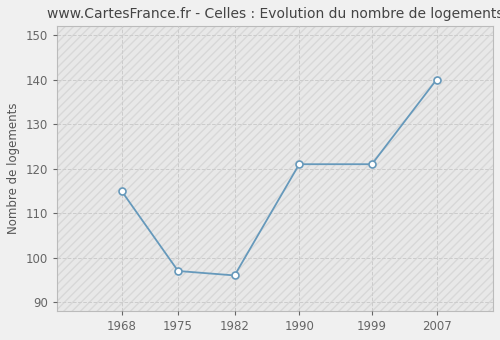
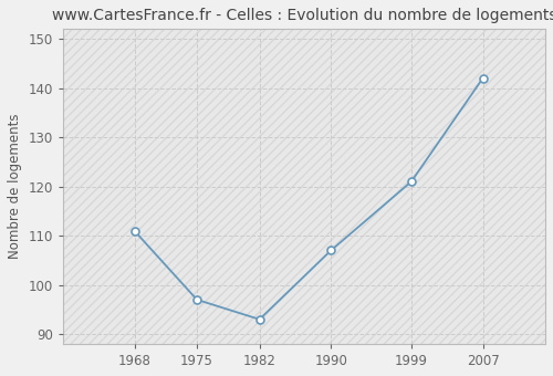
1968: 115 -> 111
1982: 96 -> 93
1990: 121 -> 107
2007: 140 -> 142
